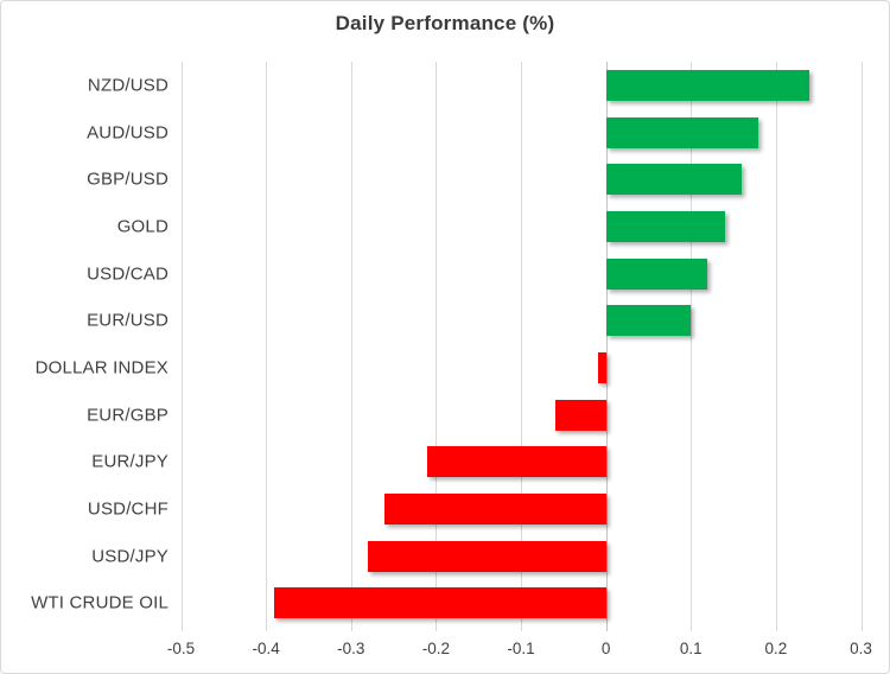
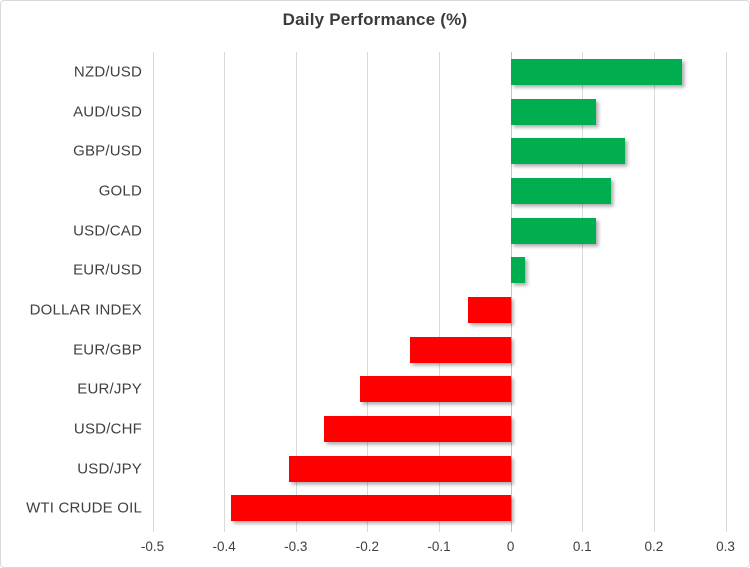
AUD/USD: 0.18 -> 0.12
EUR/USD: 0.10 -> 0.02
DOLLAR INDEX: -0.01 -> -0.06
EUR/GBP: -0.06 -> -0.14
USD/JPY: -0.28 -> -0.31
